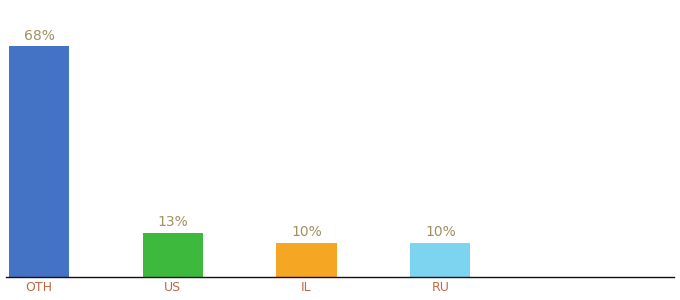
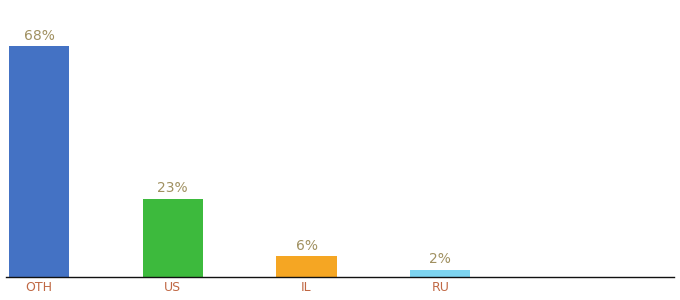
US: 13% -> 23%
IL: 10% -> 6%
RU: 10% -> 2%
